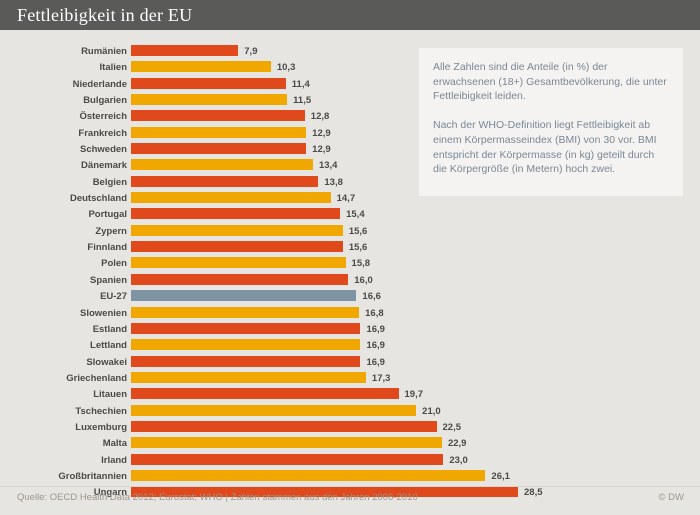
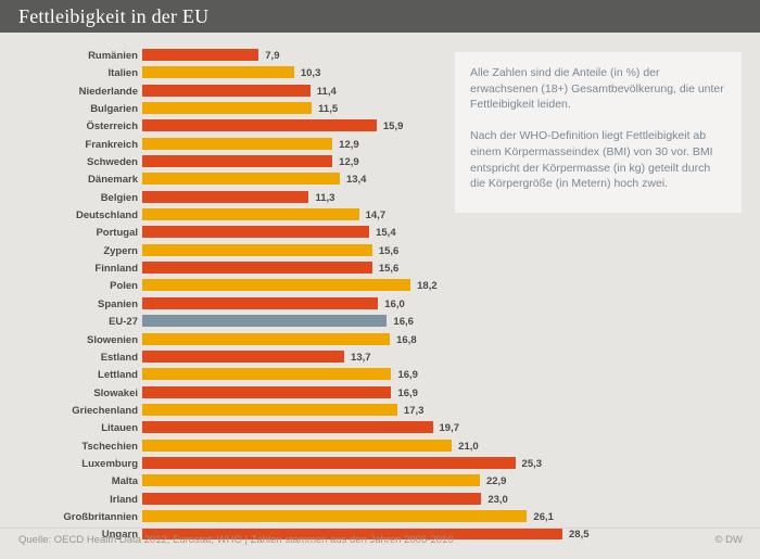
Österreich: 12,8 -> 15,9
Belgien: 13,8 -> 11,3
Polen: 15,8 -> 18,2
Estland: 16,9 -> 13,7
Luxemburg: 22,5 -> 25,3
